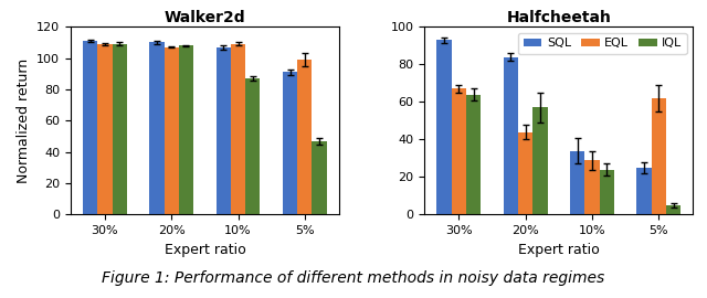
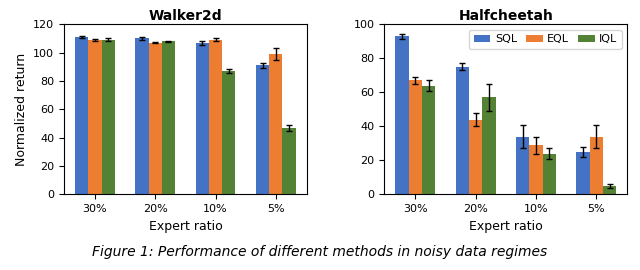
Halfcheetah/SQL/20%: 84 -> 75
Halfcheetah/EQL/5%: 62 -> 34
